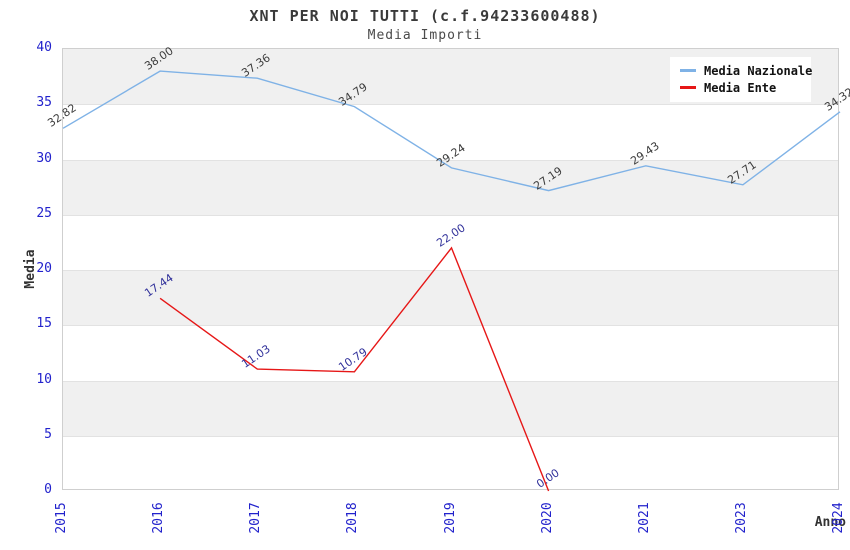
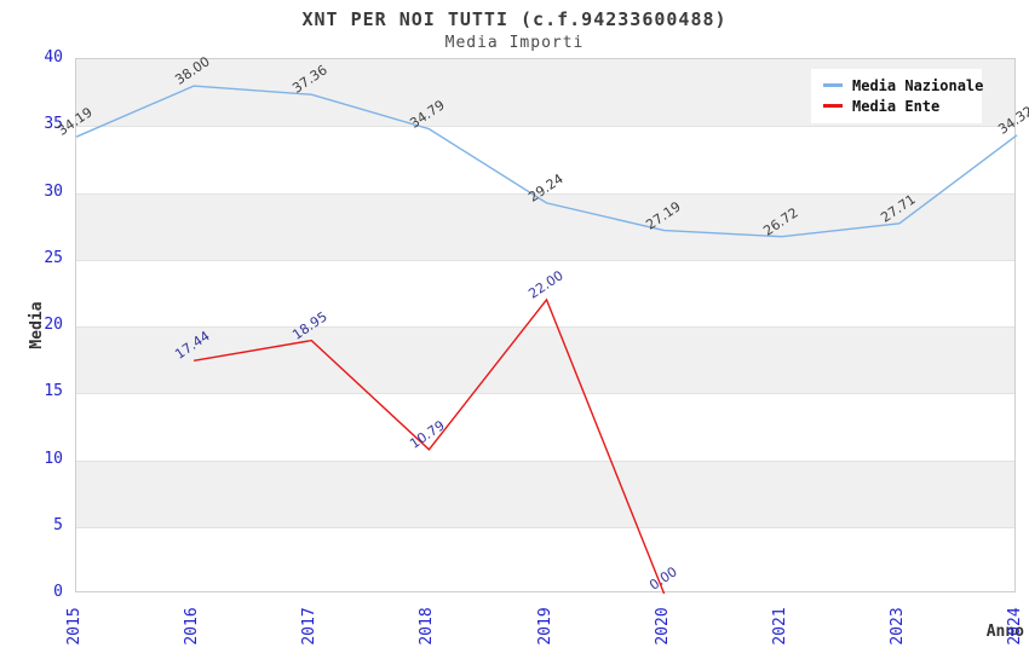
Media Nazionale/2015: 32.82 -> 34.19
Media Ente/2017: 11.03 -> 18.95
Media Nazionale/2021: 29.43 -> 26.72
